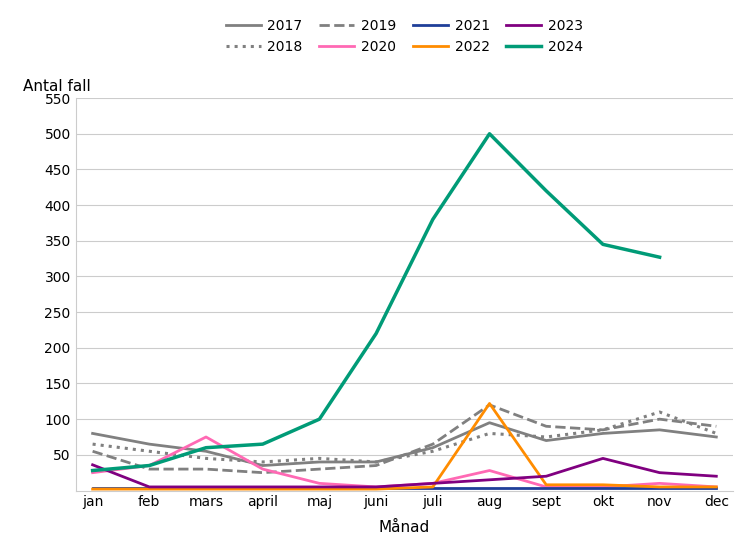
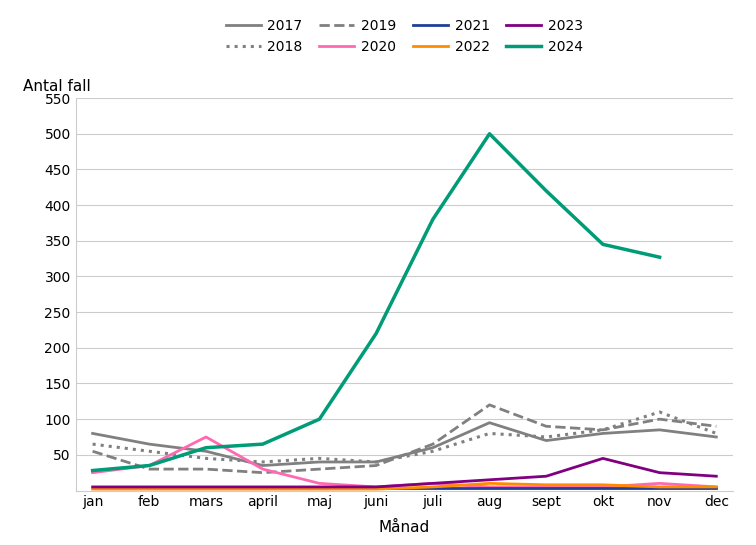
2023/jan: 36 -> 5
2020/aug: 28 -> 5
2022/aug: 122 -> 10
